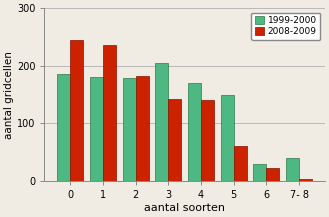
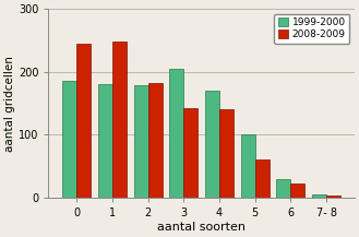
2008-2009/1: 236 -> 248
1999-2000/5: 150 -> 100
1999-2000/7- 8: 40 -> 6
